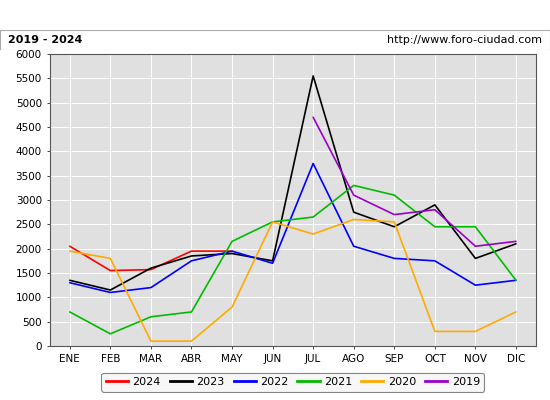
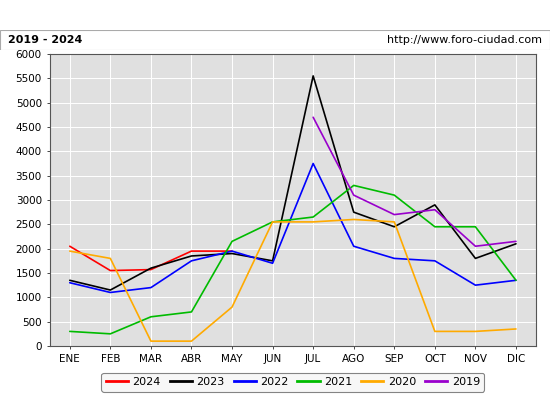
2021/ENE: 700 -> 300
2020/JUL: 2300 -> 2550
2020/DIC: 700 -> 350
